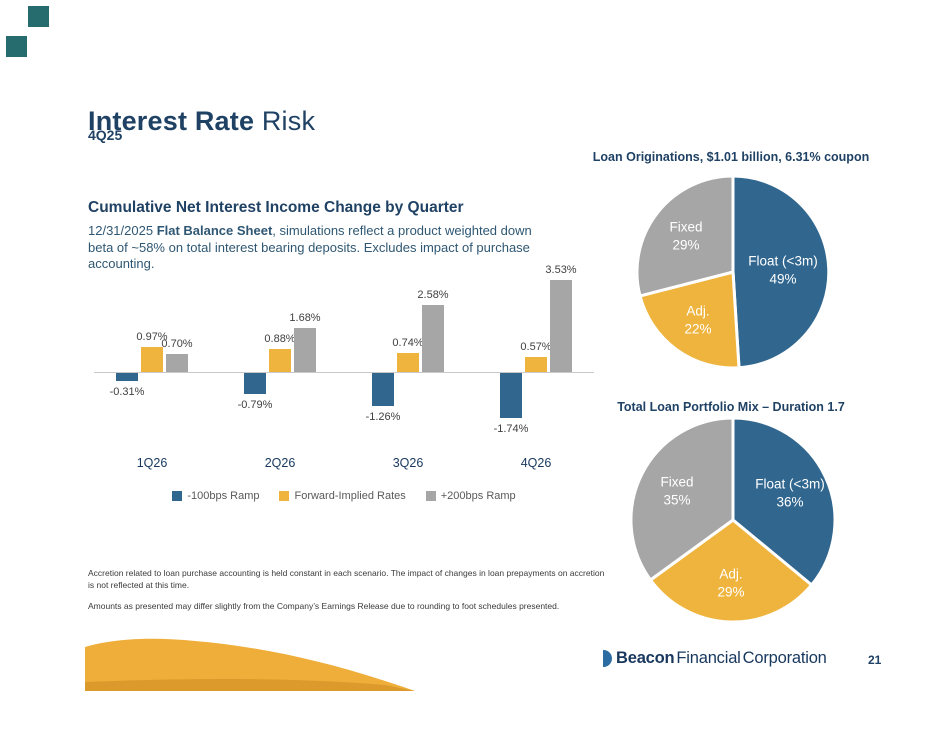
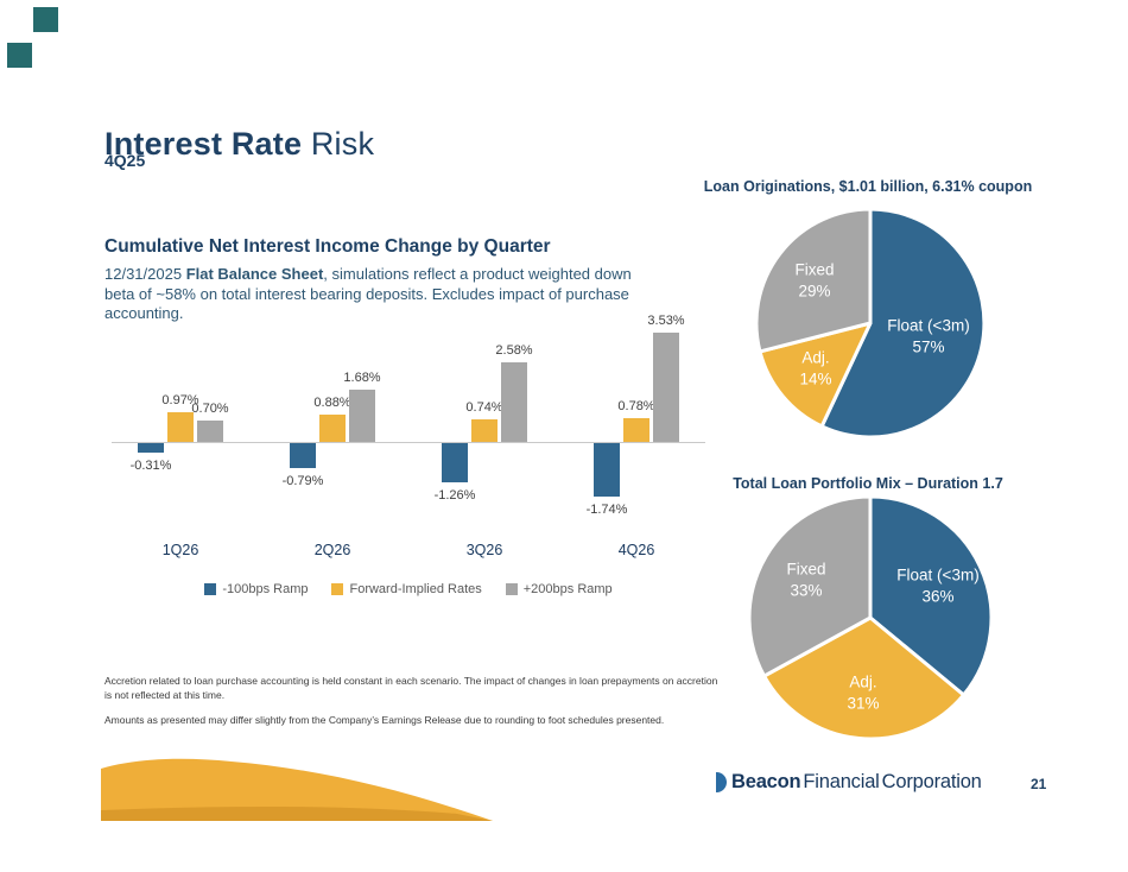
Cumulative Net Interest Income Change by Quarter/Forward-Implied Rates/4Q26: 0.57% -> 0.78%
Loan Originations, $1.01 billion, 6.31% coupon/Float (<3m): 49% -> 57%
Loan Originations, $1.01 billion, 6.31% coupon/Adj.: 22% -> 14%
Total Loan Portfolio Mix – Duration 1.7/Adj.: 29% -> 31%
Total Loan Portfolio Mix – Duration 1.7/Fixed: 35% -> 33%
